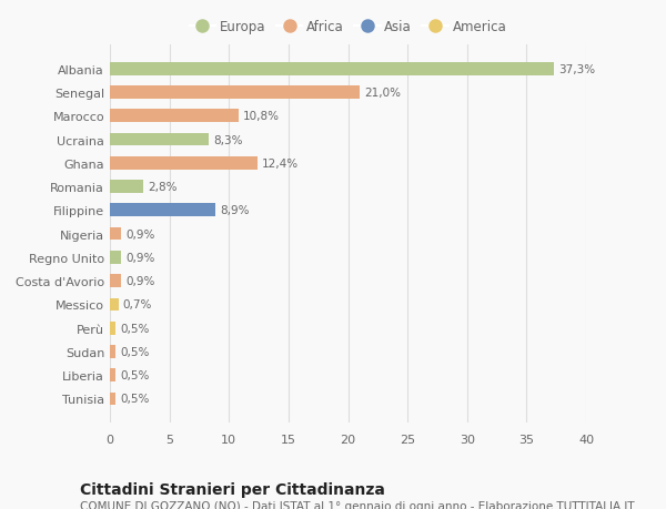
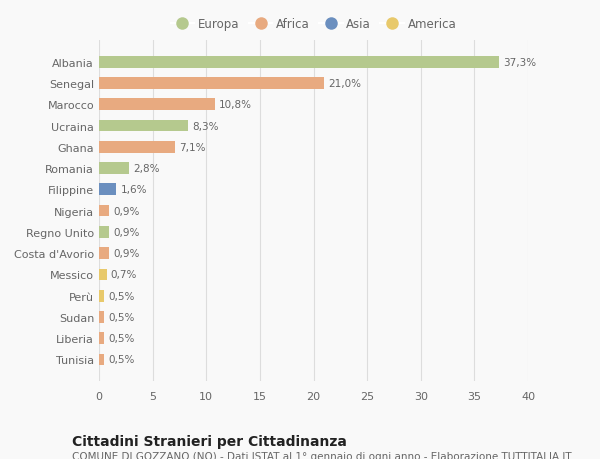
Ghana: 12,4% -> 7,1%
Filippine: 8,9% -> 1,6%
